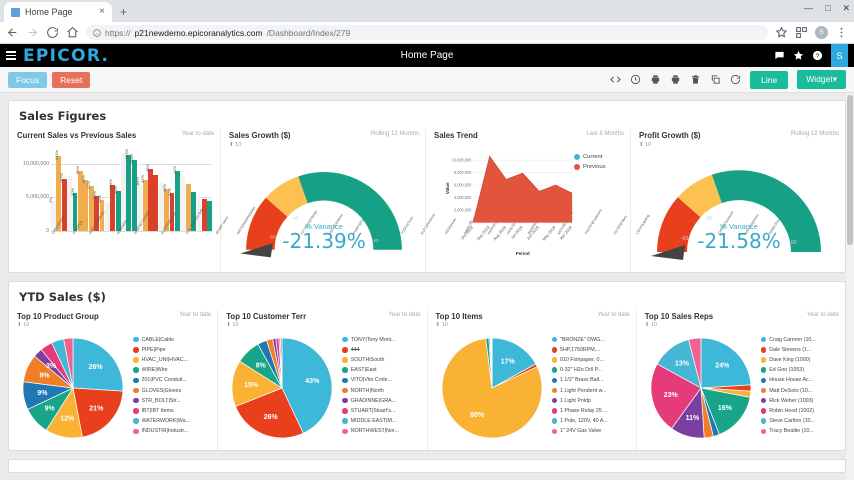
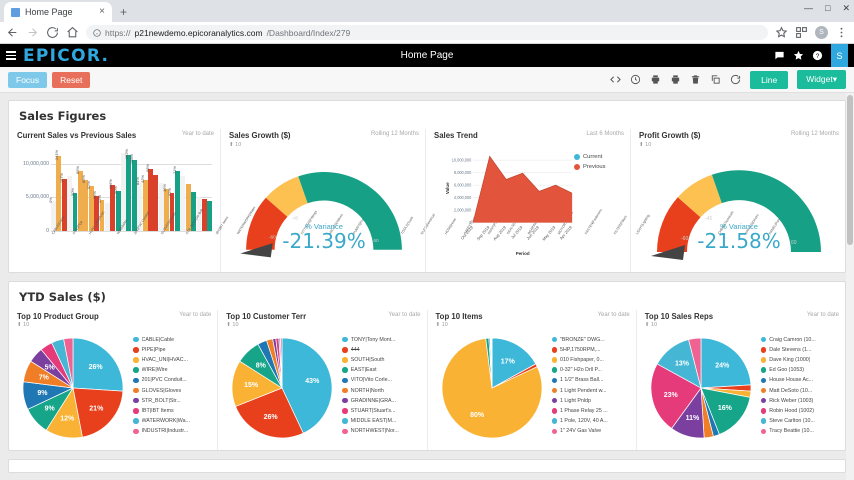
Top 10 Product Group/GLOVES|Gloves: 9% -> 7%
Top 10 Product Group/STR_BOLT|Str...: 3% -> 5%
